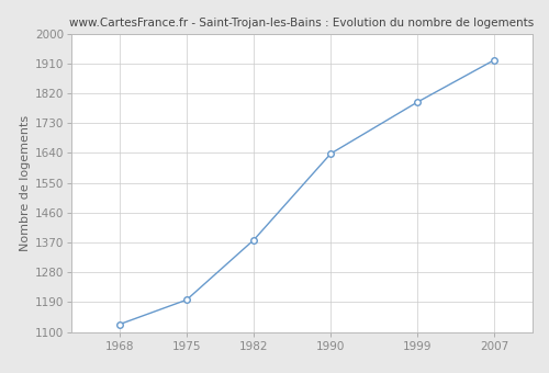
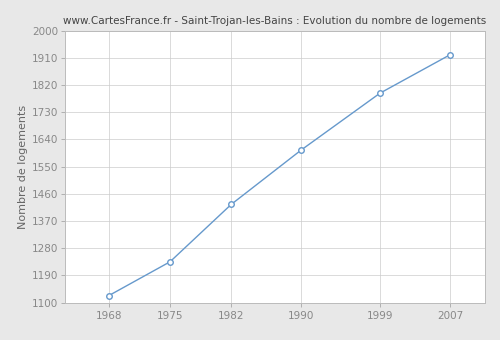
1975: 1197 -> 1235
1982: 1378 -> 1425
1990: 1638 -> 1605
